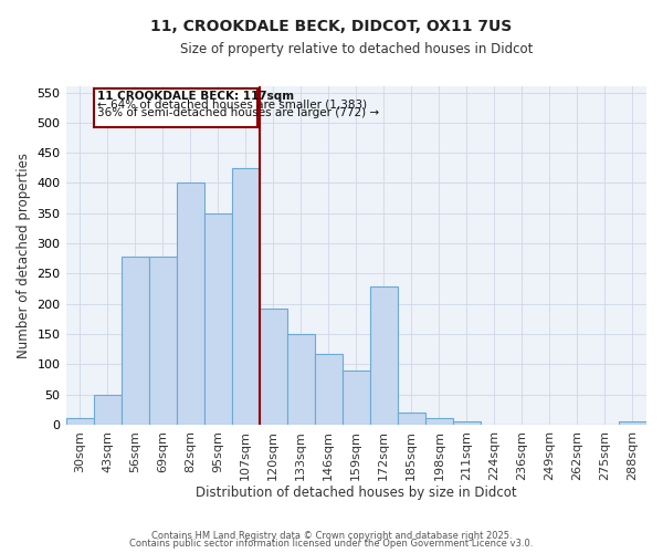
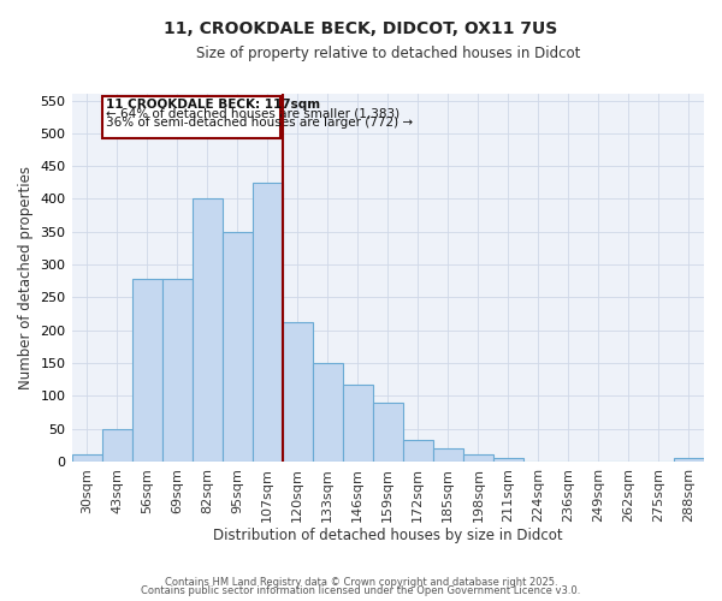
120sqm: 192 -> 213
172sqm: 228 -> 32
